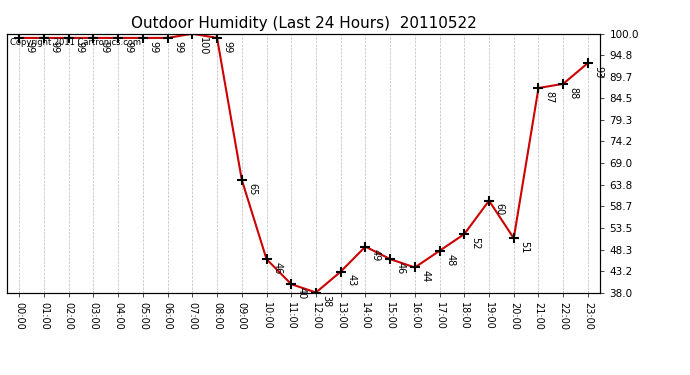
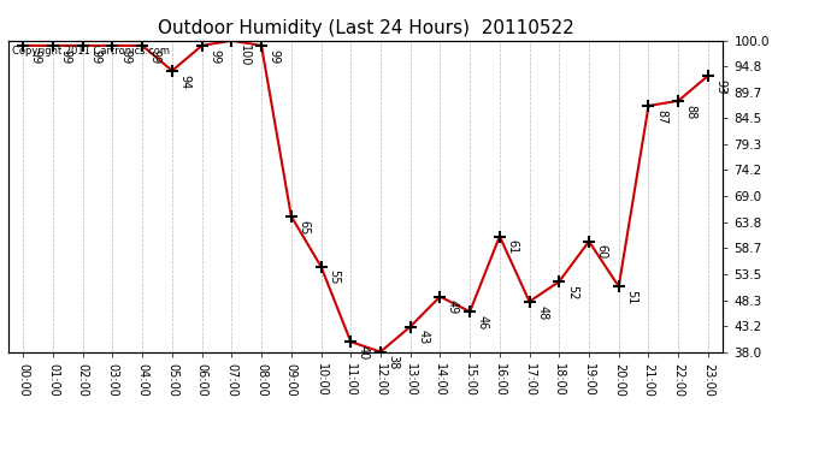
05:00: 99 -> 94
10:00: 46 -> 55
16:00: 44 -> 61
